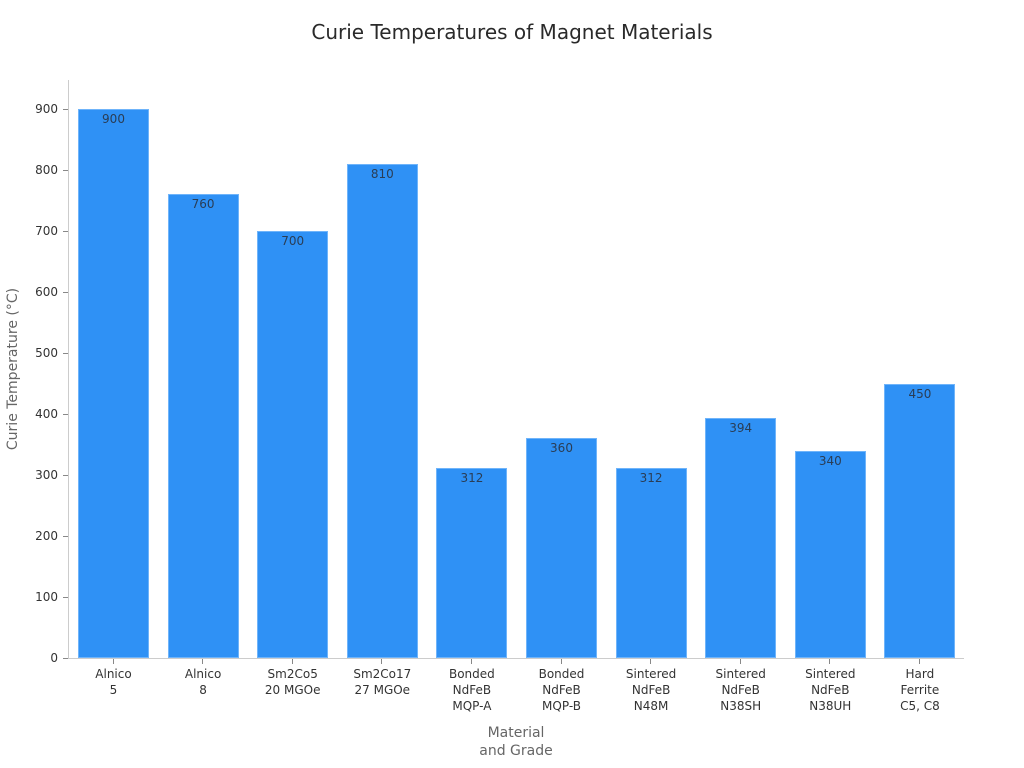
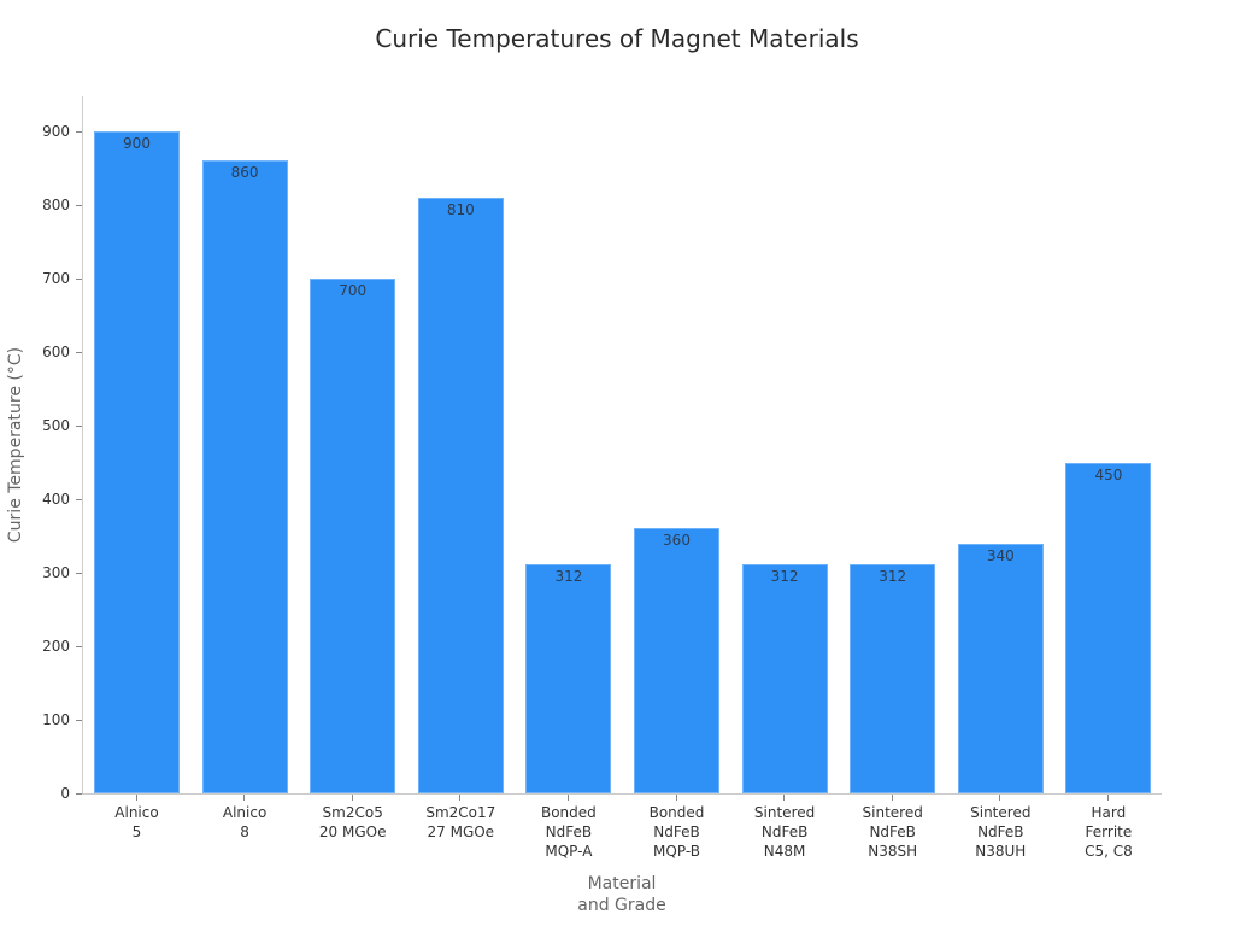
Alnico 8: 760 -> 860
Sintered NdFeB N38SH: 394 -> 312
